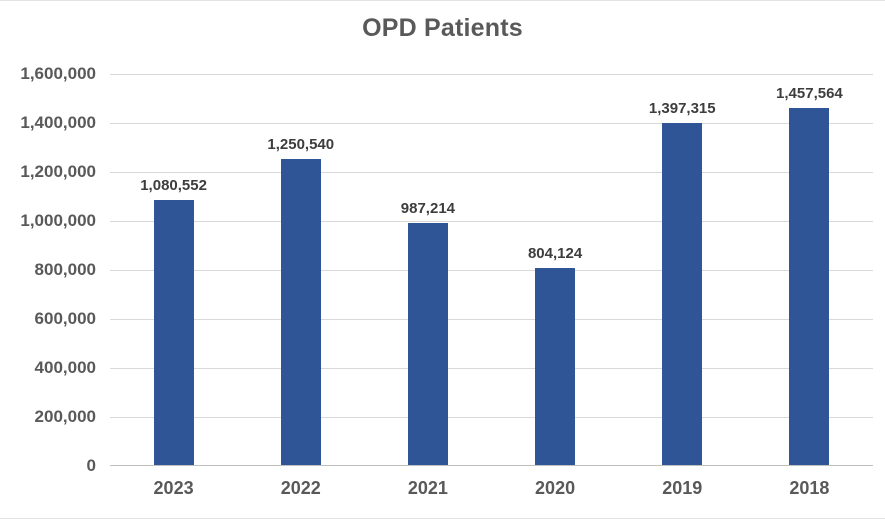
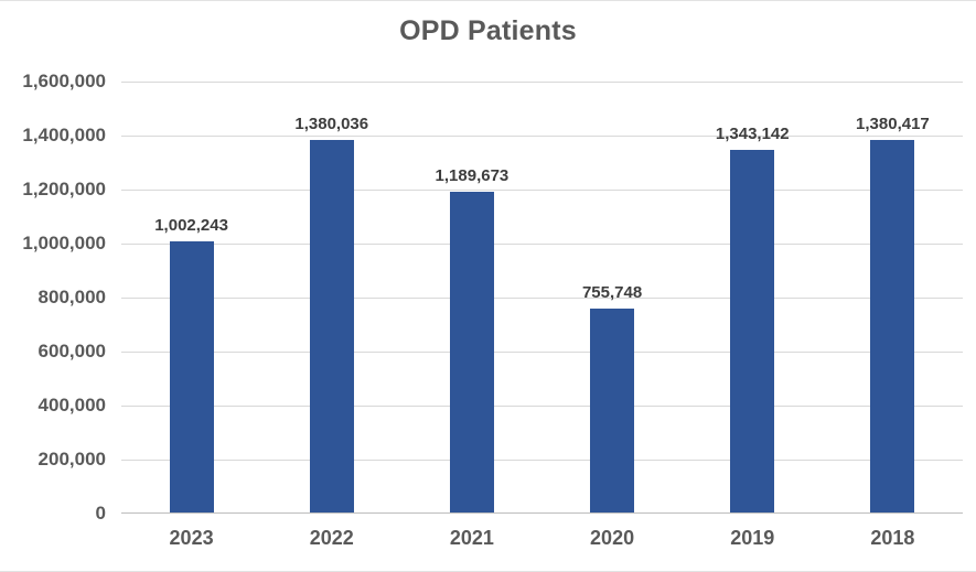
2023: 1,080,552 -> 1,002,243
2022: 1,250,540 -> 1,380,036
2021: 987,214 -> 1,189,673
2020: 804,124 -> 755,748
2019: 1,397,315 -> 1,343,142
2018: 1,457,564 -> 1,380,417
